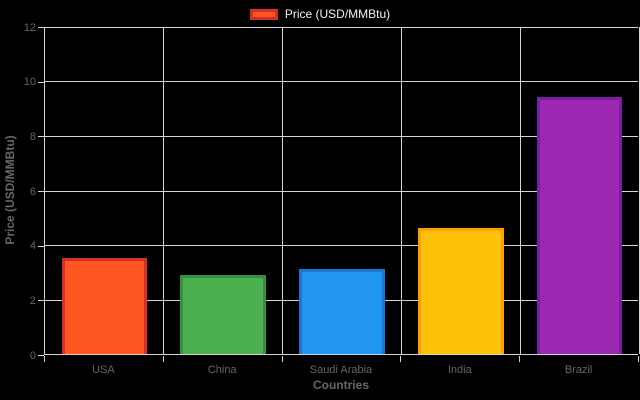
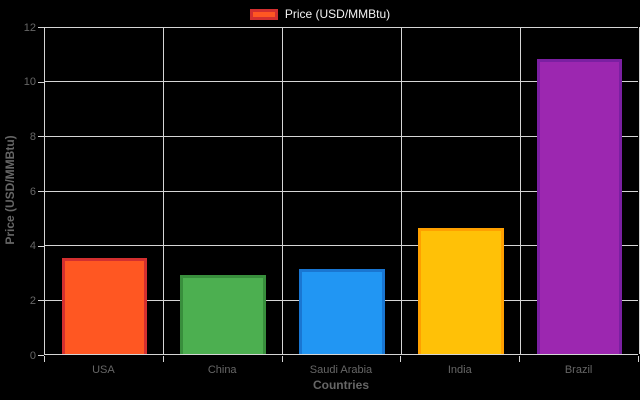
Brazil: 9.4 -> 10.8
